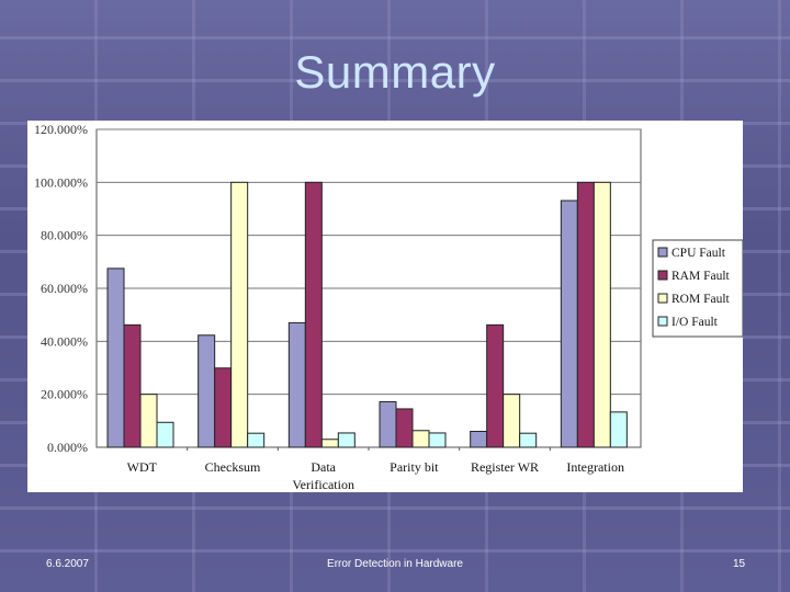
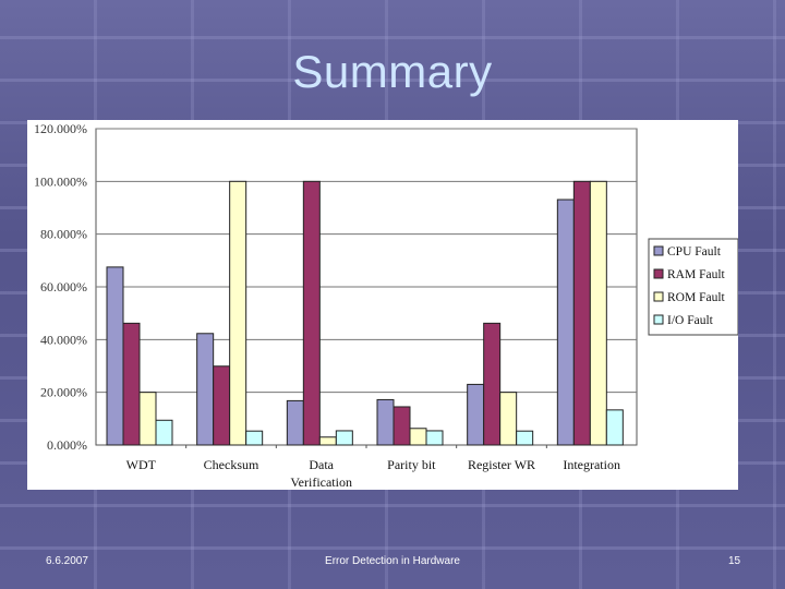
CPU Fault/Data Verification: 47% -> 17%
CPU Fault/Register WR: 6% -> 23%
